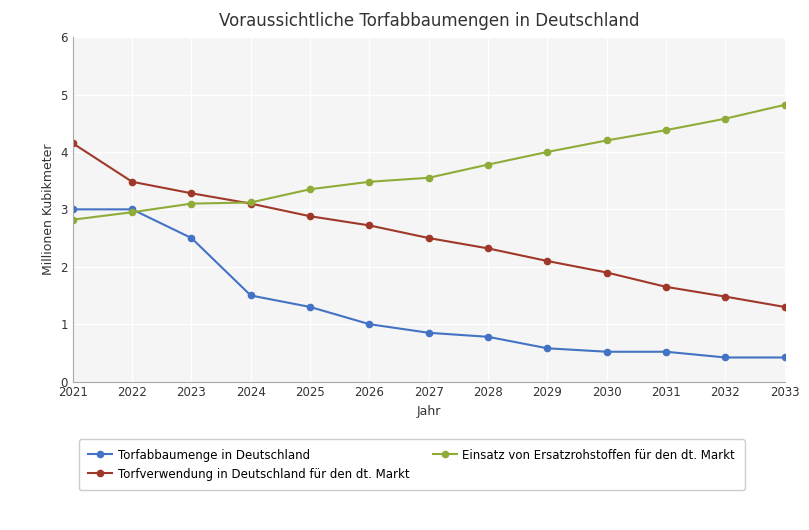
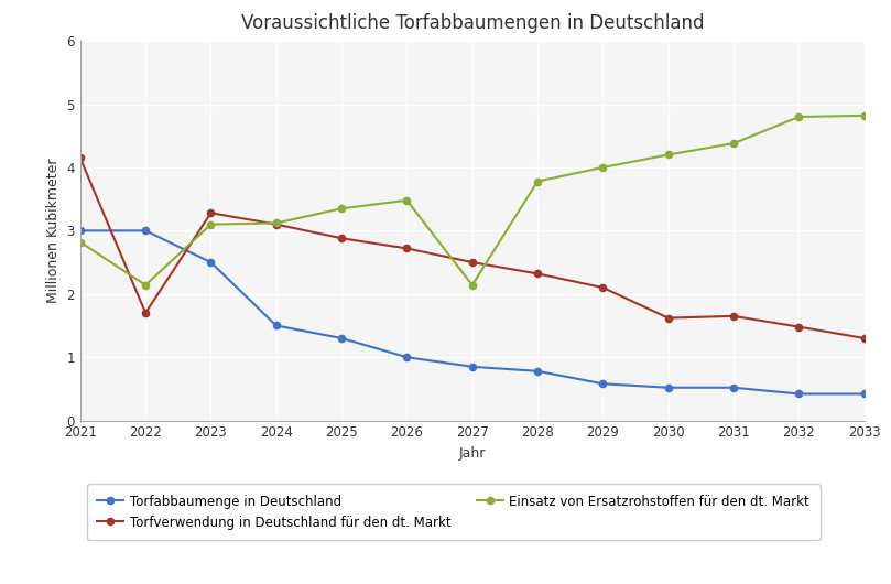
Torfverwendung in Deutschland für den dt. Markt/2022: 3.48 -> 1.70
Einsatz von Ersatzrohstoffen für den dt. Markt/2022: 2.95 -> 2.14
Einsatz von Ersatzrohstoffen für den dt. Markt/2027: 3.55 -> 2.14
Torfverwendung in Deutschland für den dt. Markt/2030: 1.90 -> 1.62
Einsatz von Ersatzrohstoffen für den dt. Markt/2032: 4.58 -> 4.80
